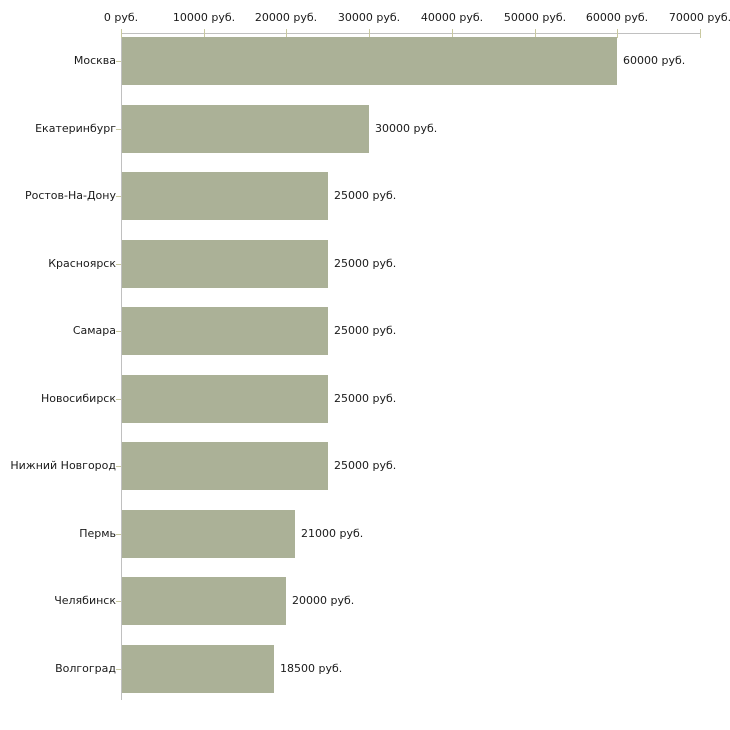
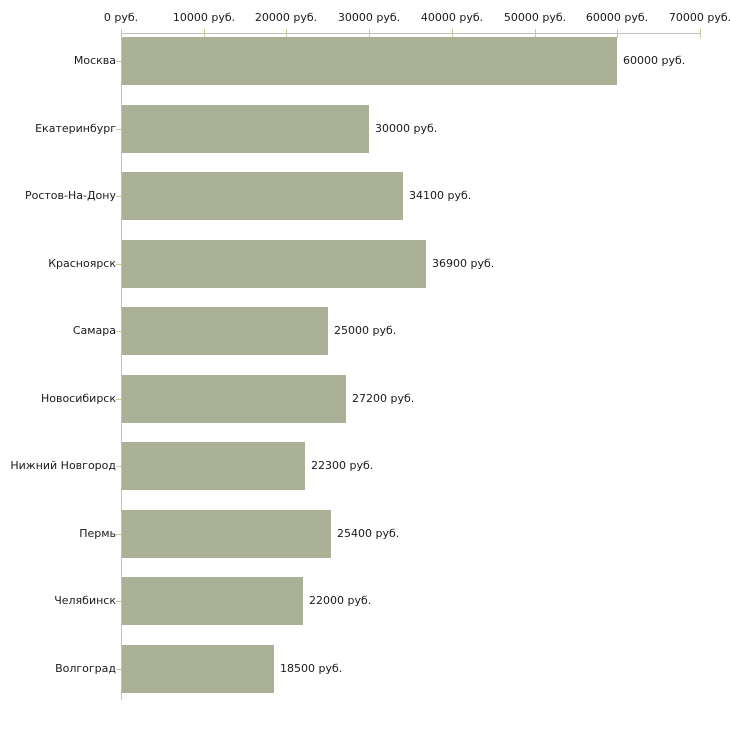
Ростов-На-Дону: 25000 -> 34100
Красноярск: 25000 -> 36900
Новосибирск: 25000 -> 27200
Нижний Новгород: 25000 -> 22300
Пермь: 21000 -> 25400
Челябинск: 20000 -> 22000
